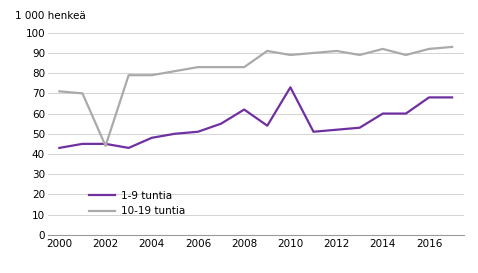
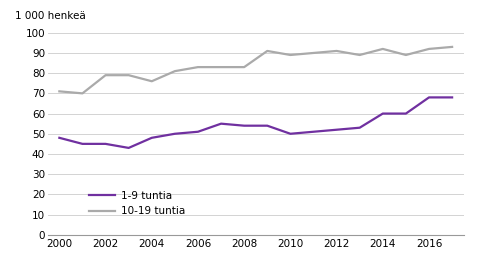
1-9 tuntia/2000: 43 -> 48
10-19 tuntia/2002: 44 -> 79
10-19 tuntia/2004: 79 -> 76
1-9 tuntia/2008: 62 -> 54
1-9 tuntia/2010: 73 -> 50
